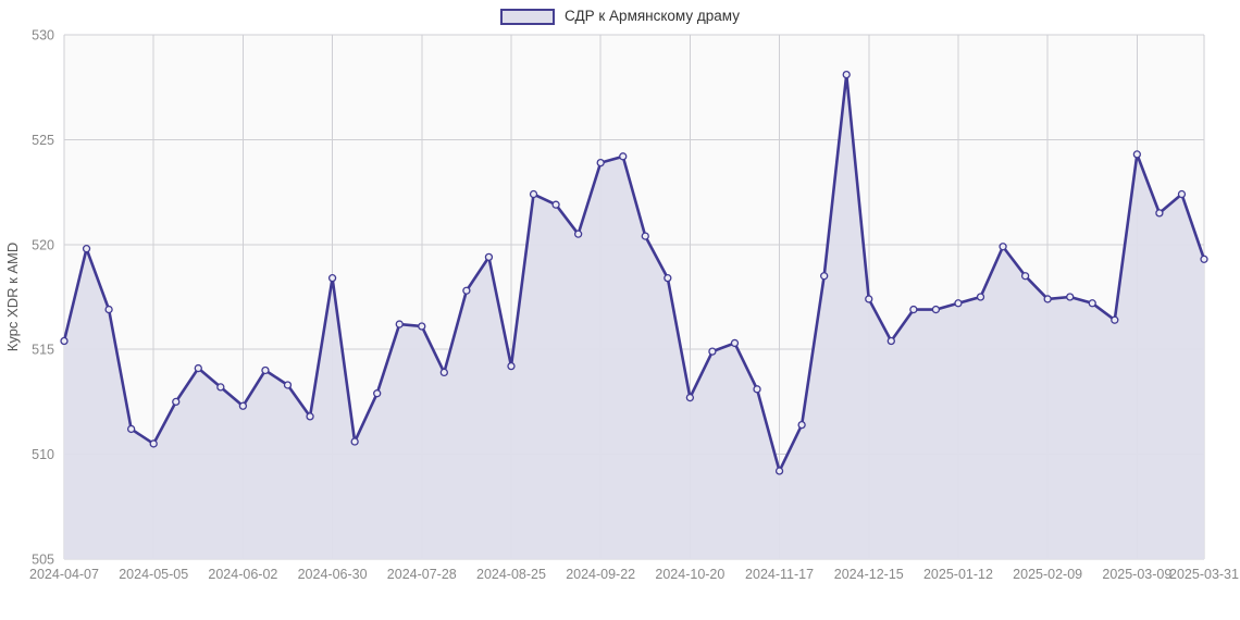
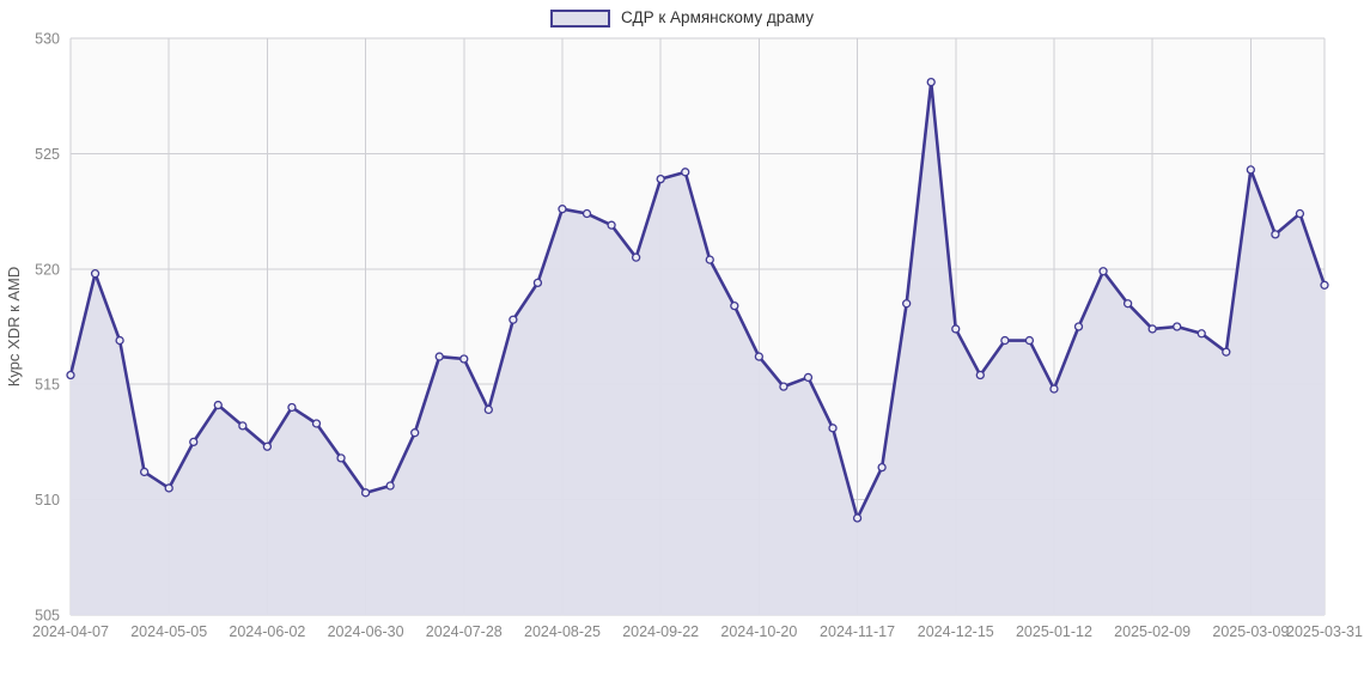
2024-06-30: 518.4 -> 510.3
2024-08-25: 514.2 -> 522.6
2024-10-20: 512.7 -> 516.2
2025-01-12: 517.2 -> 514.8
